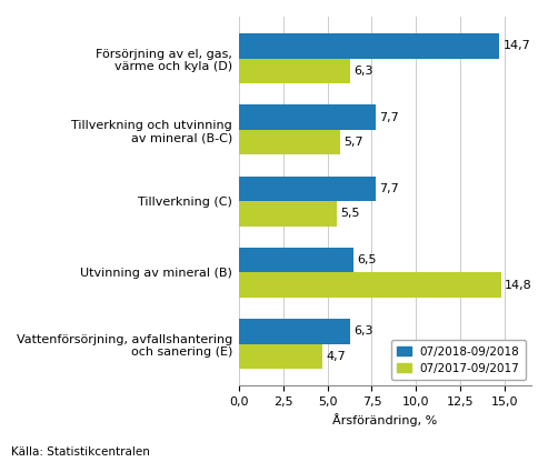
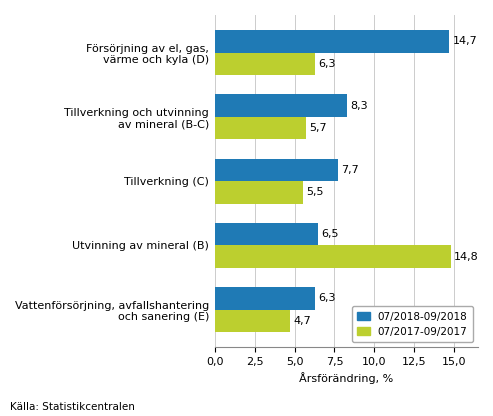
07/2018-09/2018/Tillverkning och utvinning av mineral (B-C): 7,7 -> 8,3
